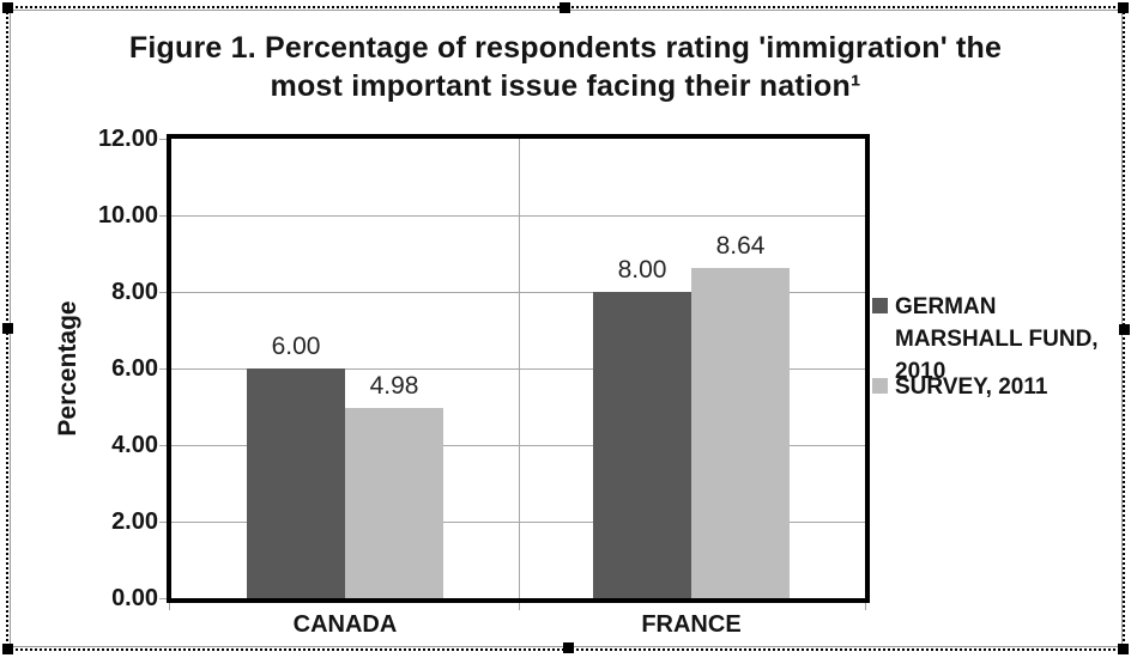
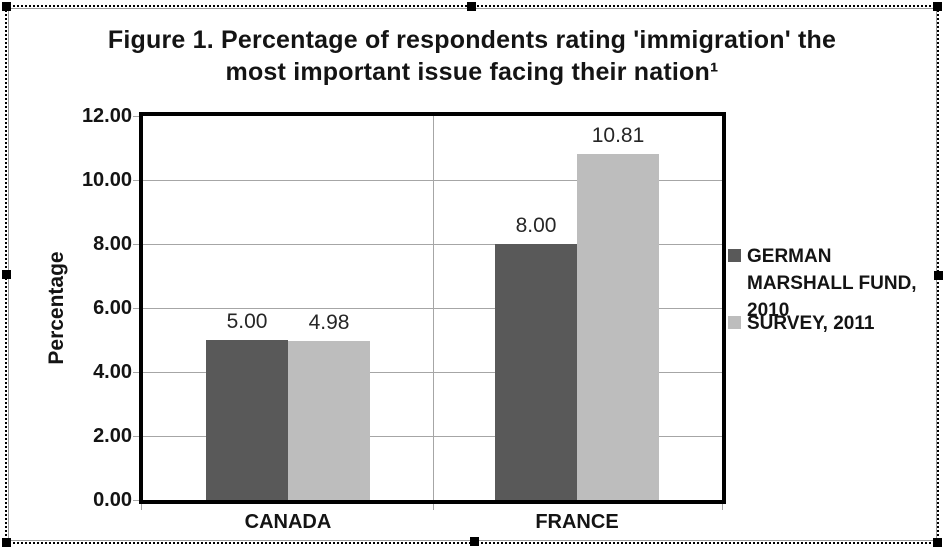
GERMAN MARSHALL FUND, 2010/CANADA: 6.00 -> 5.00
SURVEY, 2011/FRANCE: 8.64 -> 10.81
